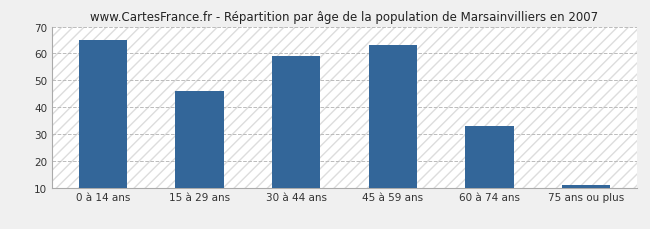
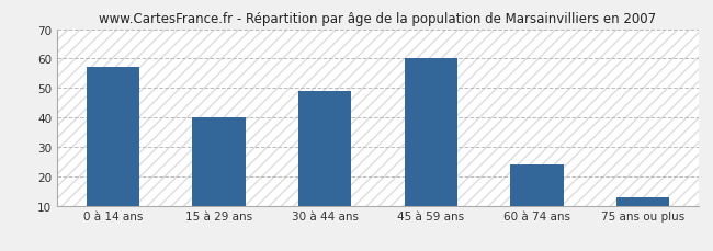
0 à 14 ans: 65 -> 57
15 à 29 ans: 46 -> 40
30 à 44 ans: 59 -> 49
45 à 59 ans: 63 -> 60
60 à 74 ans: 33 -> 24
75 ans ou plus: 11 -> 13
